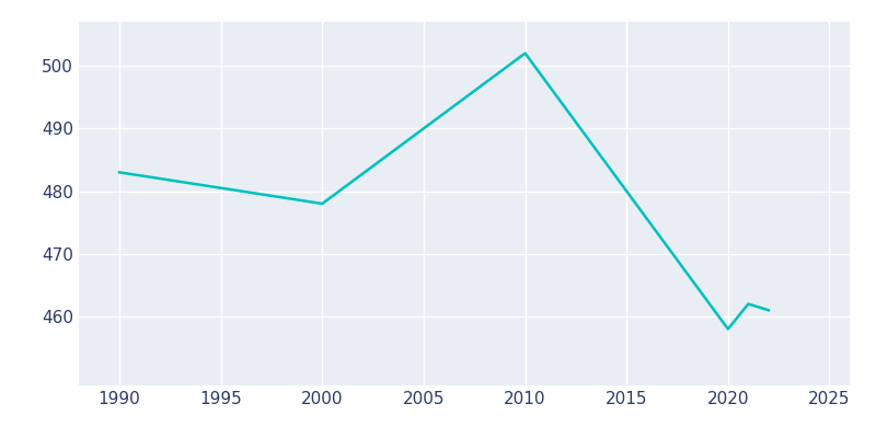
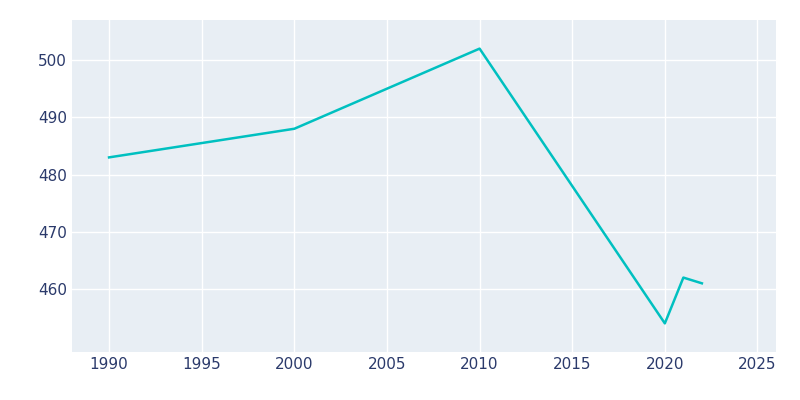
2000: 478 -> 488
2020: 458 -> 454
